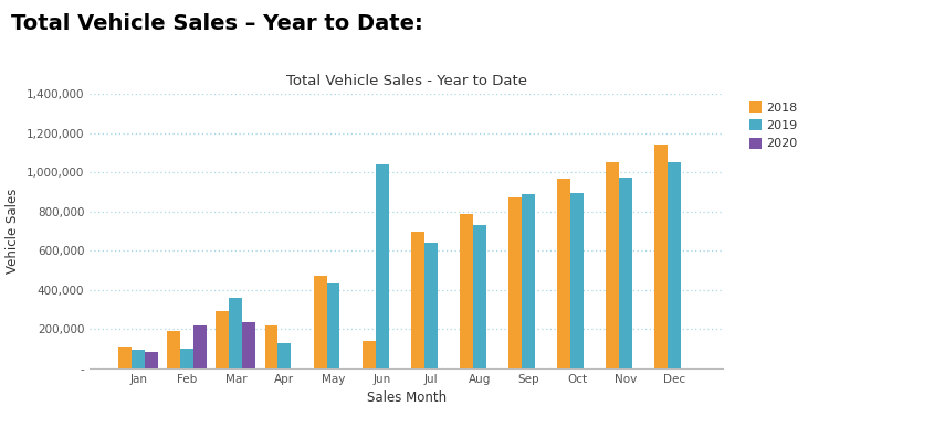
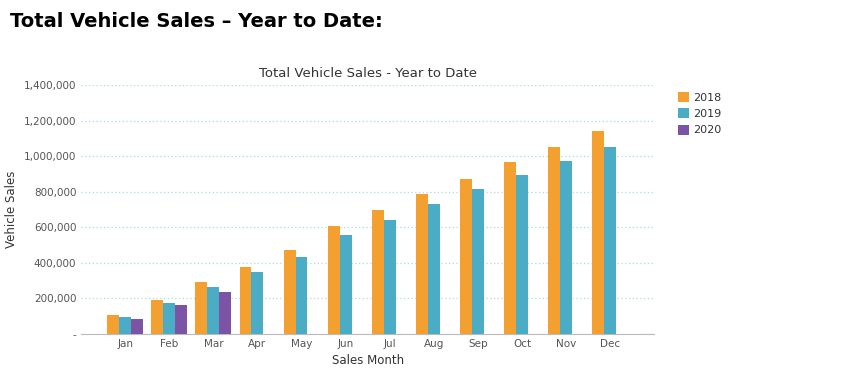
2019/Feb: 100,000 -> 180,000
2020/Feb: 220,000 -> 160,000
2019/Mar: 360,000 -> 260,000
2018/Apr: 220,000 -> 380,000
2019/Apr: 130,000 -> 340,000
2018/Jun: 140,000 -> 600,000
2019/Jun: 1,040,000 -> 560,000
2019/Sep: 890,000 -> 820,000
